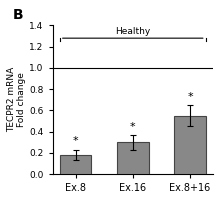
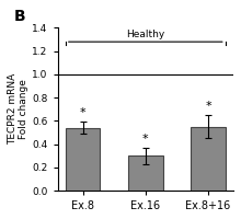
Ex.8: 0.18 -> 0.54
